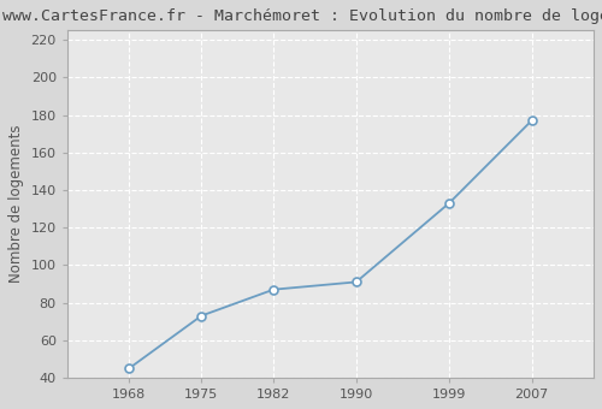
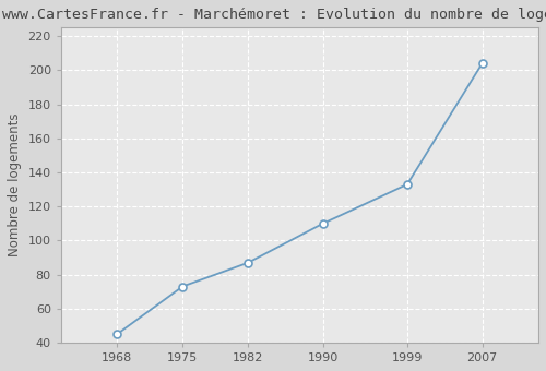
1990: 91 -> 110
2007: 177 -> 204
